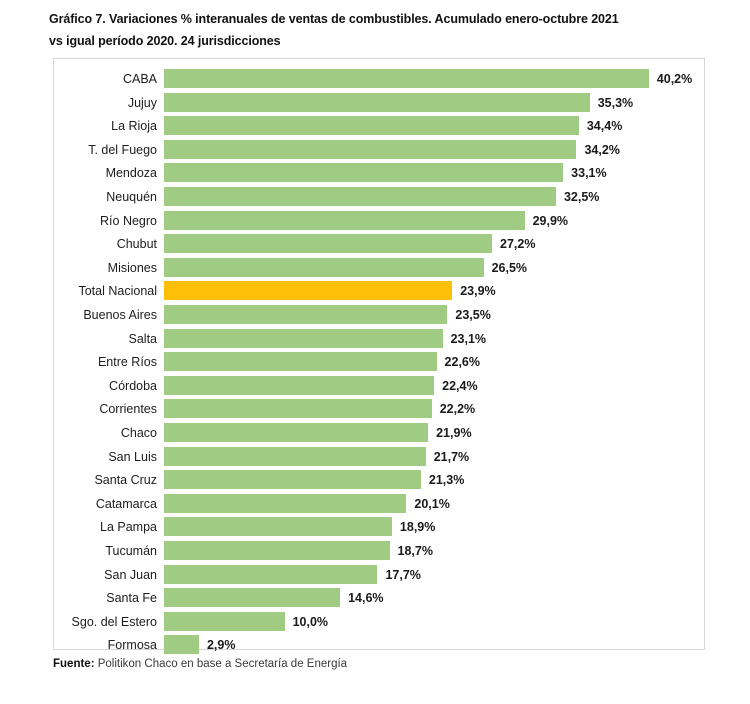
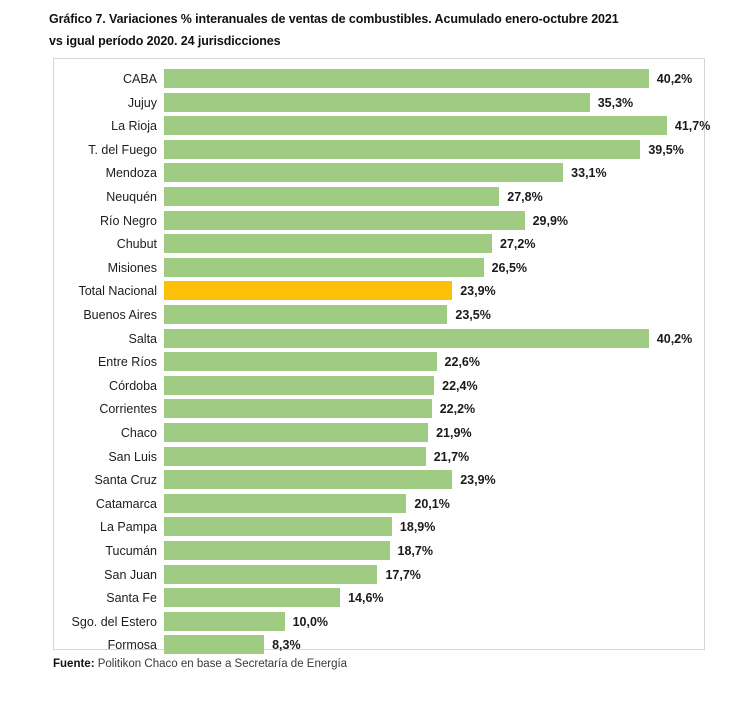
La Rioja: 34,4% -> 41,7%
T. del Fuego: 34,2% -> 39,5%
Neuquén: 32,5% -> 27,8%
Salta: 23,1% -> 40,2%
Santa Cruz: 21,3% -> 23,9%
Formosa: 2,9% -> 8,3%
